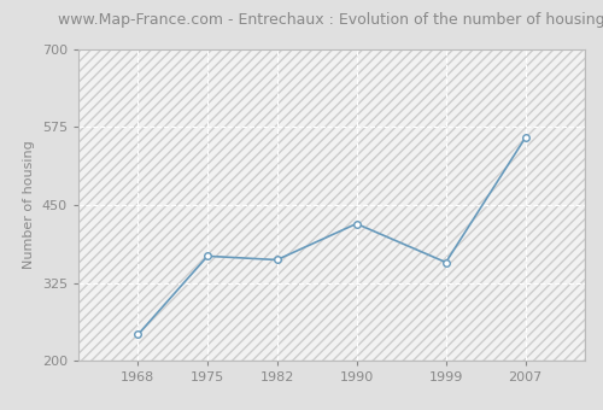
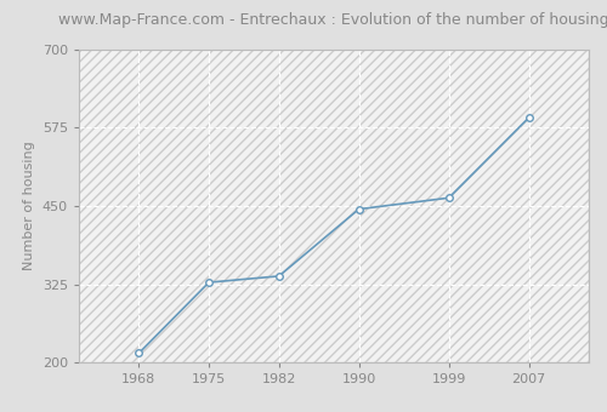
1968: 242 -> 215
1975: 368 -> 328
1982: 362 -> 338
1990: 420 -> 445
1999: 358 -> 463
2007: 558 -> 591
